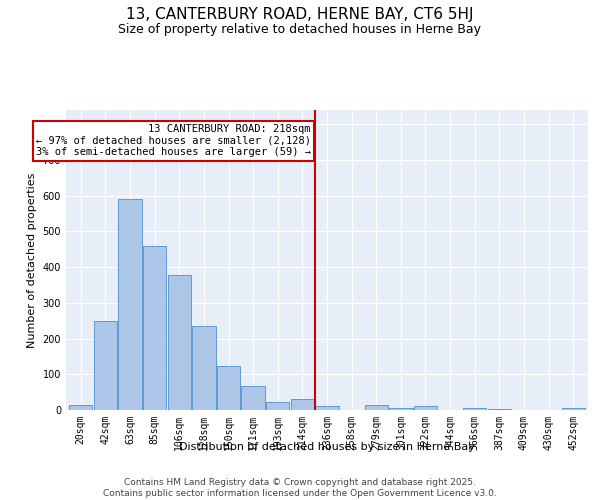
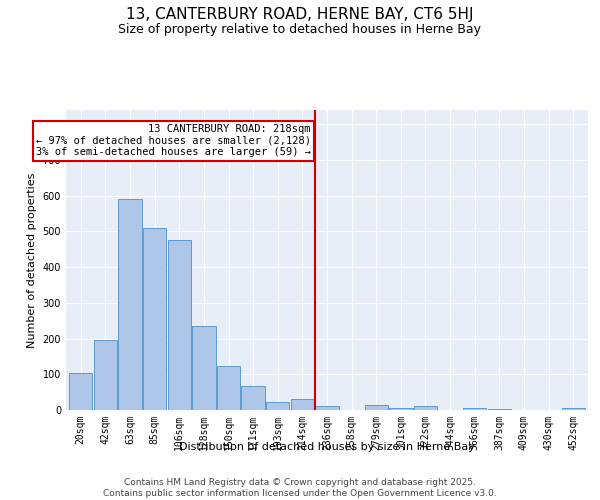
20sqm: 15 -> 105
42sqm: 250 -> 195
85sqm: 460 -> 510
106sqm: 378 -> 475
